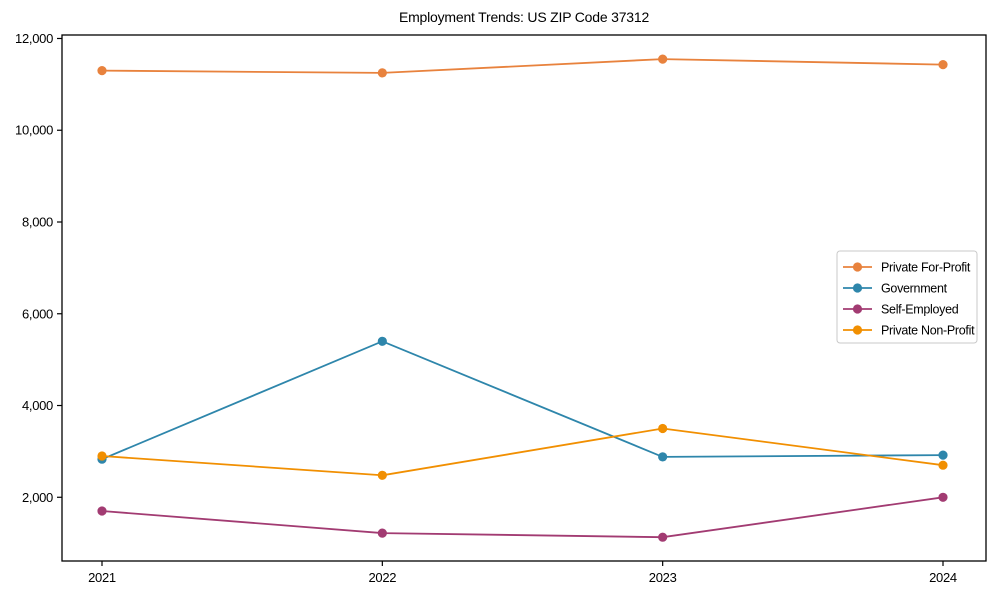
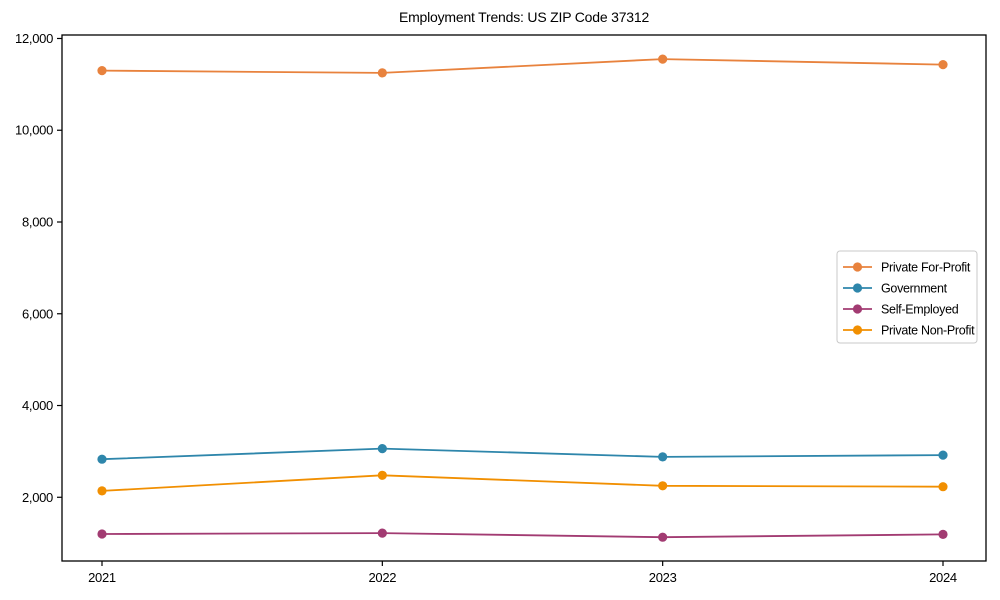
Self-Employed/2021: 1700 -> 1200
Private Non-Profit/2021: 2900 -> 2100
Government/2022: 5400 -> 3100
Private Non-Profit/2023: 3500 -> 2200
Self-Employed/2024: 2000 -> 1200
Private Non-Profit/2024: 2700 -> 2200
